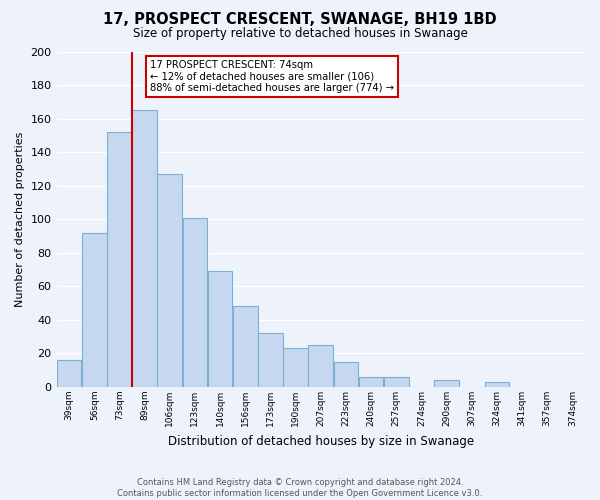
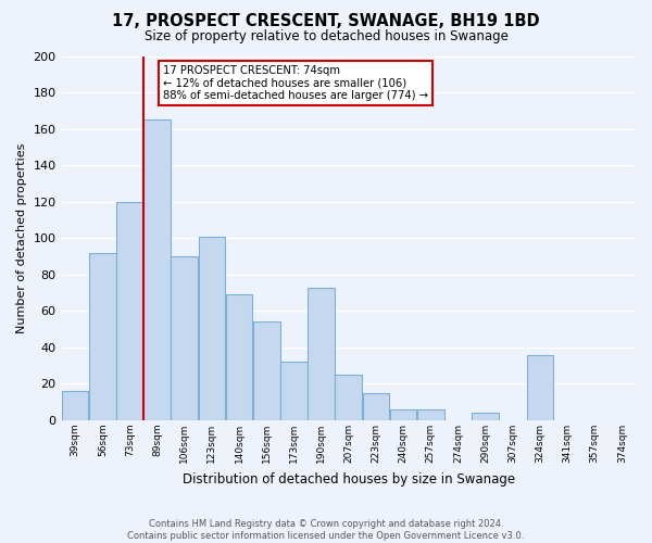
73sqm: 152 -> 120
106sqm: 127 -> 90
156sqm: 48 -> 54
190sqm: 23 -> 73
324sqm: 3 -> 36
